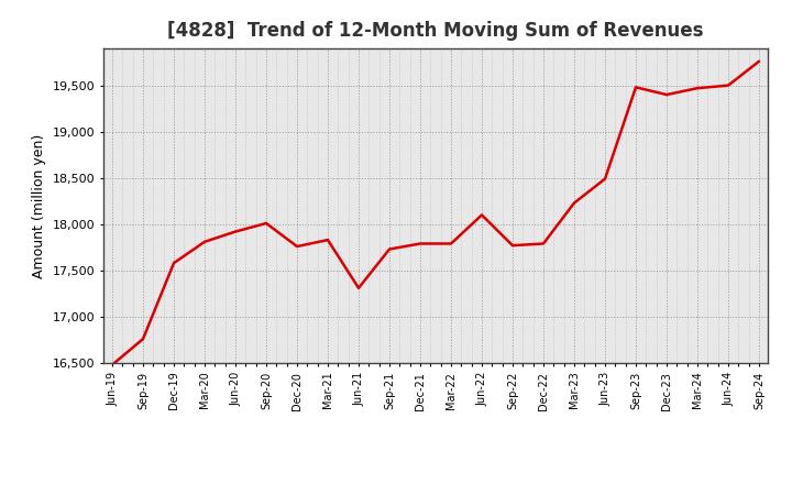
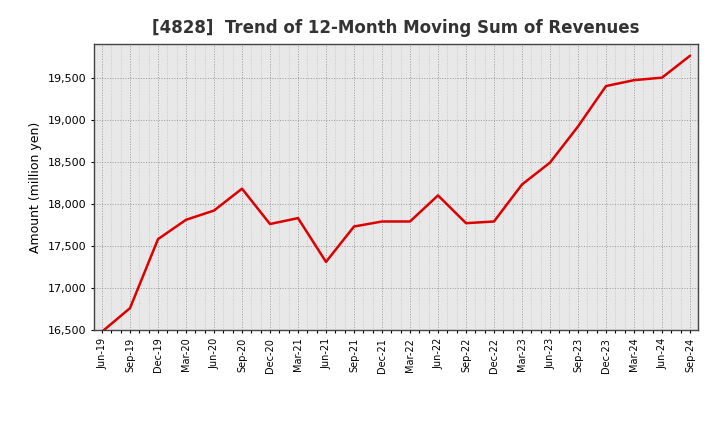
Sep-20: 18,010 -> 18,180
Sep-23: 19,480 -> 18,920
